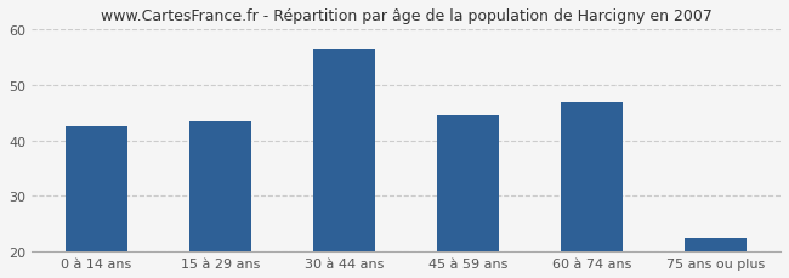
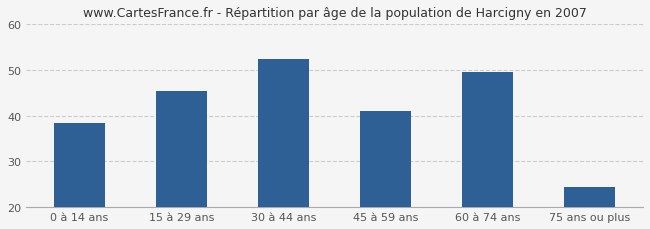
0 à 14 ans: 42.5 -> 38.5
15 à 29 ans: 43.5 -> 45.5
30 à 44 ans: 56.5 -> 52.5
45 à 59 ans: 44.5 -> 41.0
60 à 74 ans: 47.0 -> 49.5
75 ans ou plus: 22.5 -> 24.5
